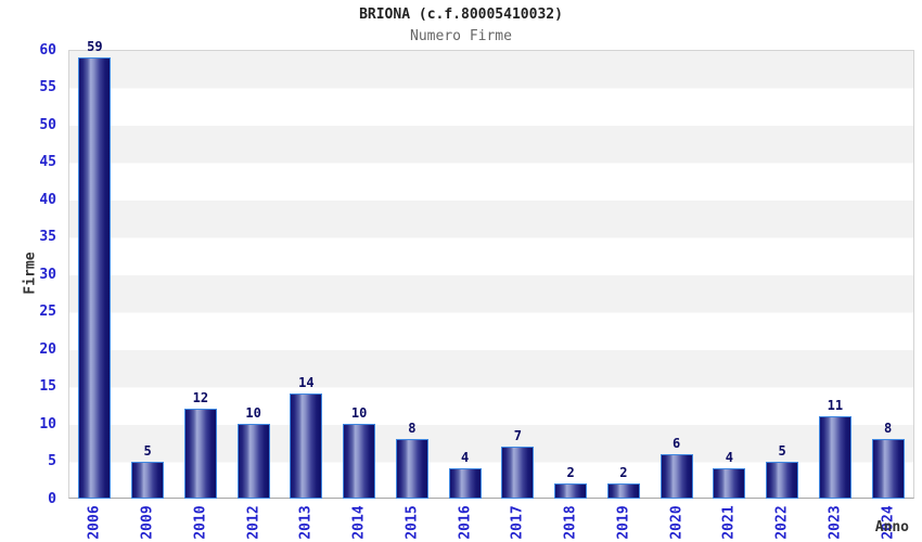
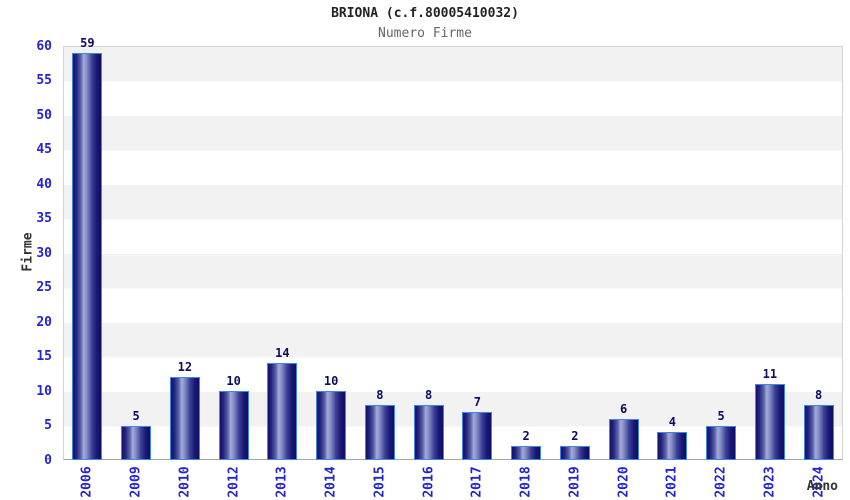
2016: 4 -> 8
